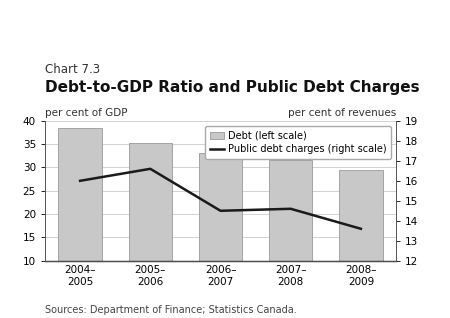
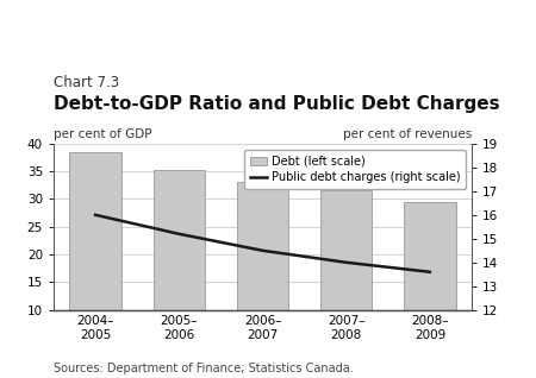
Public debt charges (right scale)/2005– 2006: 16.6 -> 15.2
Public debt charges (right scale)/2007– 2008: 14.6 -> 14.0
